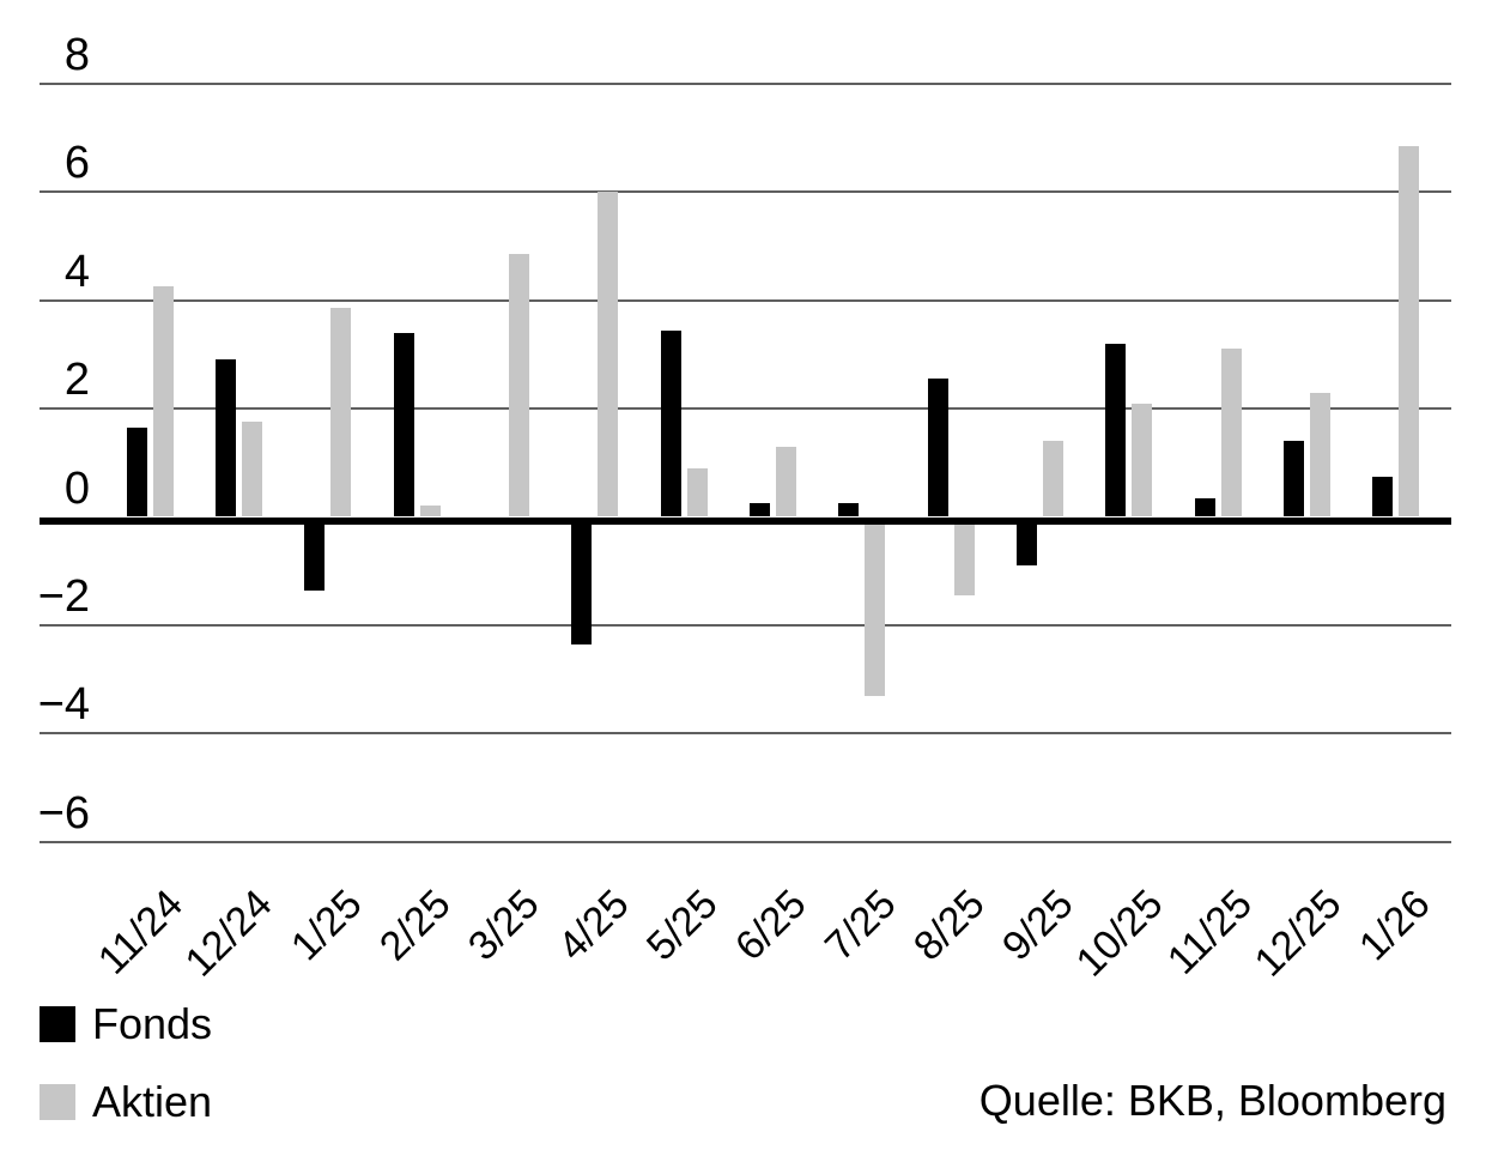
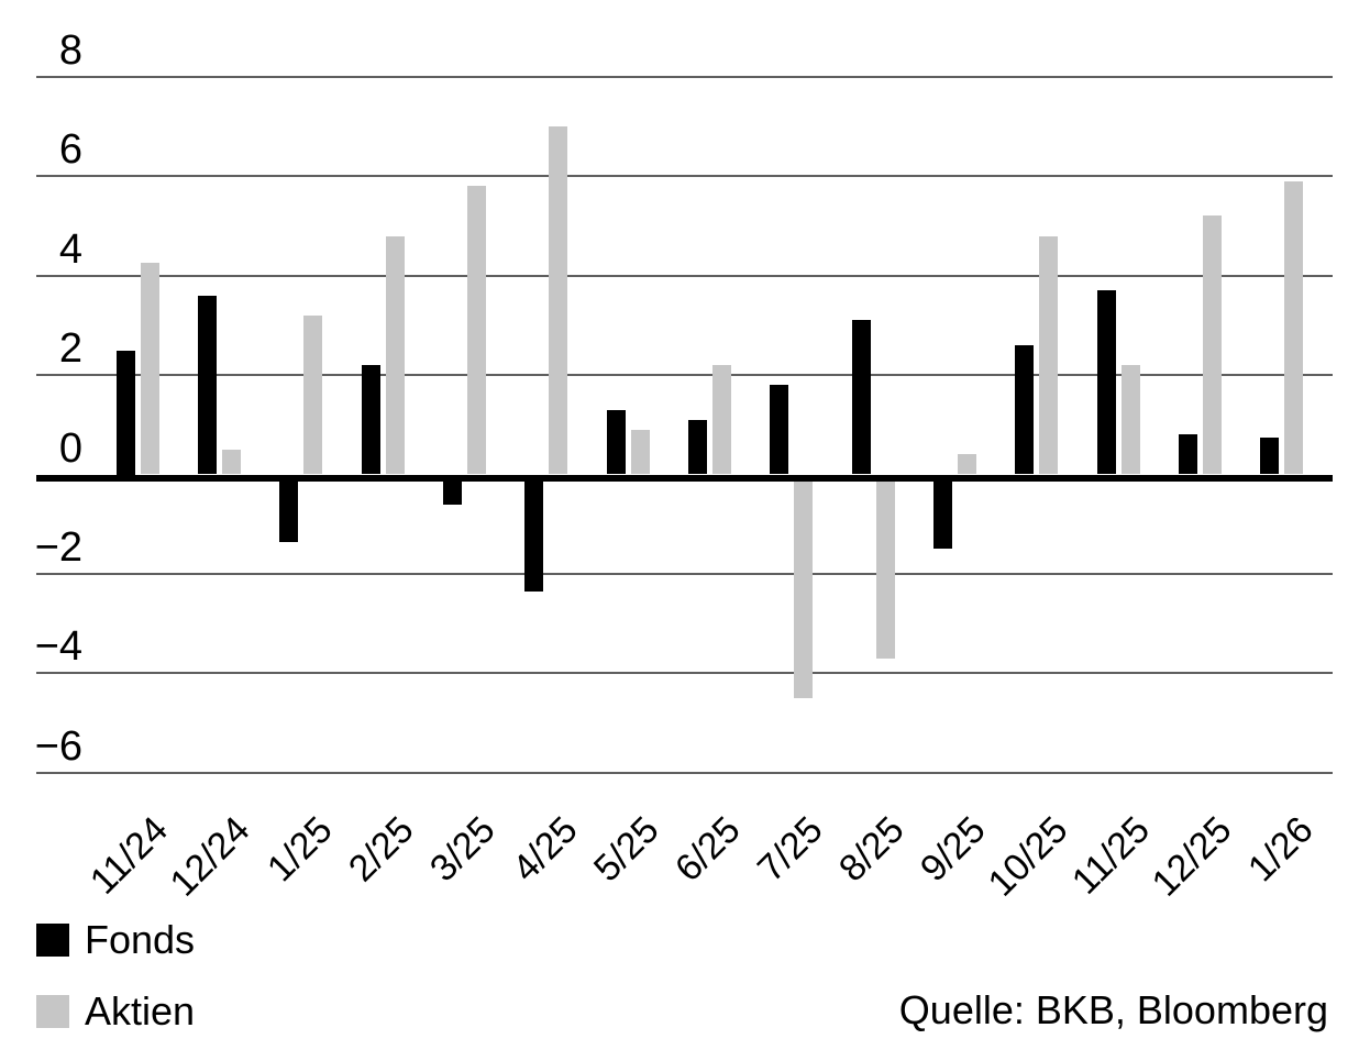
Fonds/11/24: 1.6 -> 2.5
Fonds/12/24: 2.9 -> 3.6
Aktien/12/24: 1.8 -> 0.5
Aktien/1/25: 3.9 -> 3.2
Fonds/2/25: 3.4 -> 2.2
Aktien/2/25: 0.2 -> 4.8
Fonds/3/25: -0.1 -> -0.6
Aktien/3/25: 4.8 -> 5.8
Aktien/4/25: 6.0 -> 7.0
Fonds/5/25: 3.5 -> 1.3
Fonds/6/25: 0.2 -> 1.1
Aktien/6/25: 1.3 -> 2.2
Fonds/7/25: 0.2 -> 1.8
Aktien/7/25: -3.3 -> -4.5
Fonds/8/25: 2.5 -> 3.1
Aktien/8/25: -1.4 -> -3.7
Fonds/9/25: -0.9 -> -1.5
Aktien/9/25: 1.4 -> 0.4
Fonds/10/25: 3.2 -> 2.6
Aktien/10/25: 2.1 -> 4.8
Fonds/11/25: 0.3 -> 3.7
Aktien/11/25: 3.1 -> 2.2
Fonds/12/25: 1.4 -> 0.8
Aktien/12/25: 2.3 -> 5.2
Aktien/1/26: 6.8 -> 5.9
